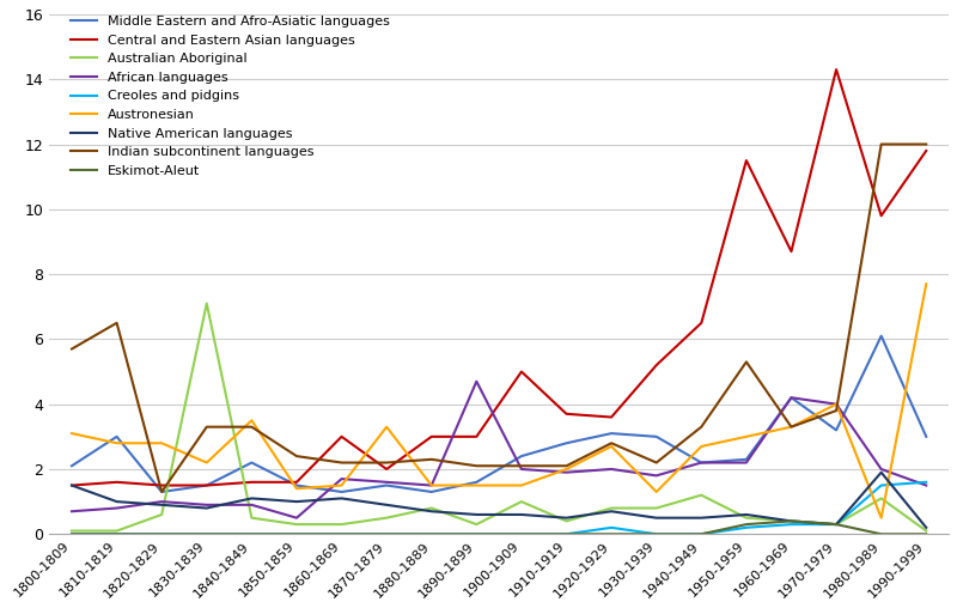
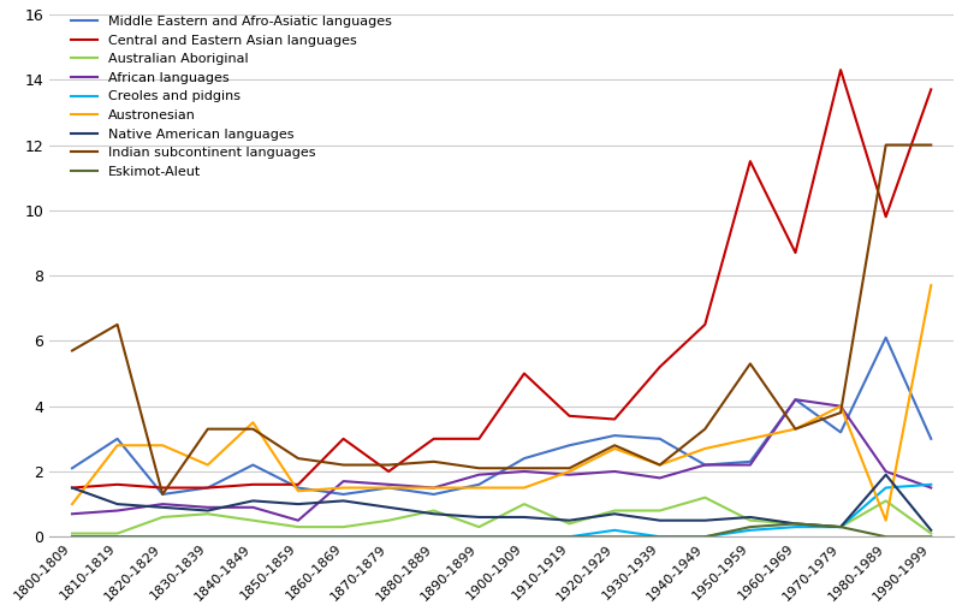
Austronesian/1800-1809: 3.1 -> 1.0
Australian Aboriginal/1830-1839: 7.1 -> 0.7
Austronesian/1870-1879: 3.3 -> 1.5
African languages/1890-1899: 4.7 -> 1.9
Austronesian/1930-1939: 1.3 -> 2.2
Central and Eastern Asian languages/1990-1999: 11.8 -> 13.7
